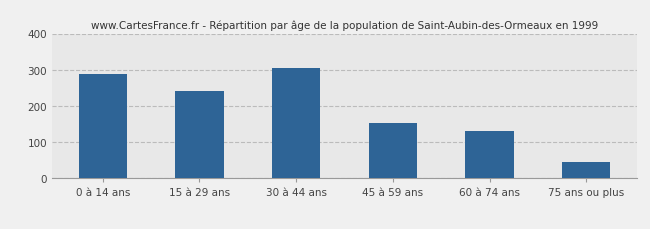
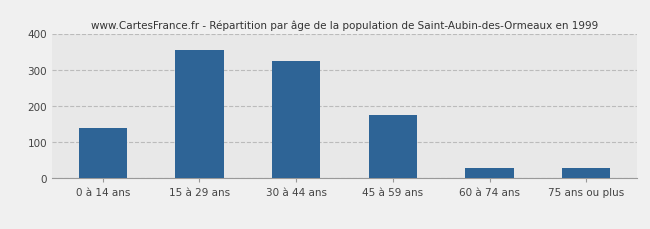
0 à 14 ans: 287 -> 140
15 à 29 ans: 240 -> 355
30 à 44 ans: 305 -> 325
45 à 59 ans: 153 -> 175
60 à 74 ans: 130 -> 30
75 ans ou plus: 45 -> 30
